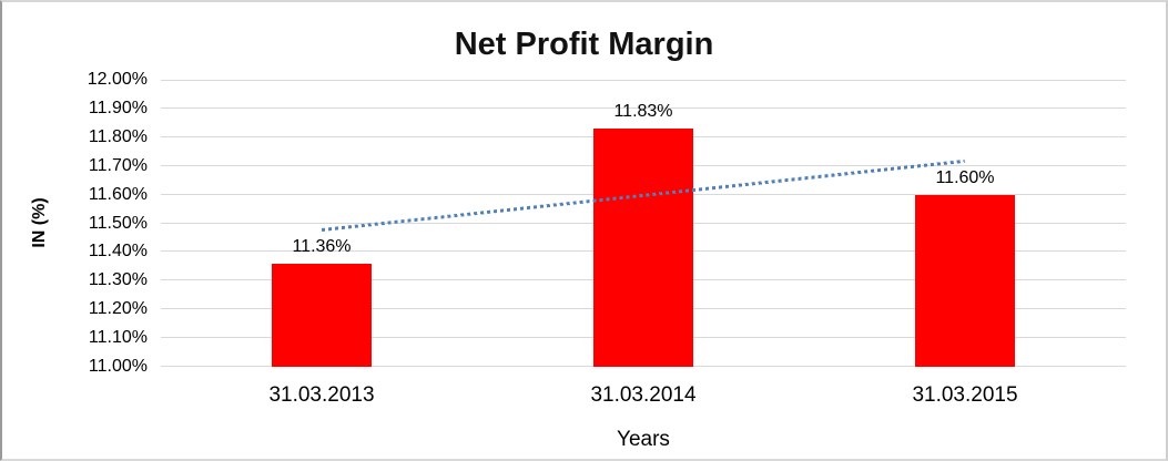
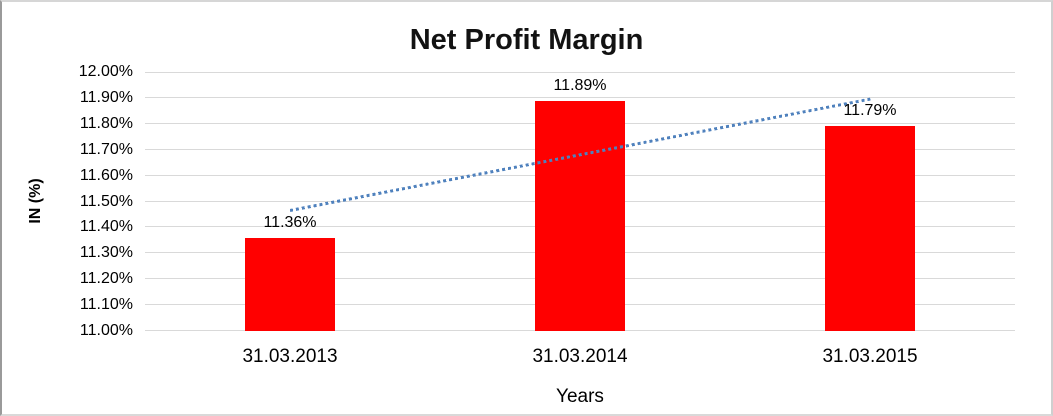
31.03.2014: 11.83% -> 11.89%
31.03.2015: 11.60% -> 11.79%
